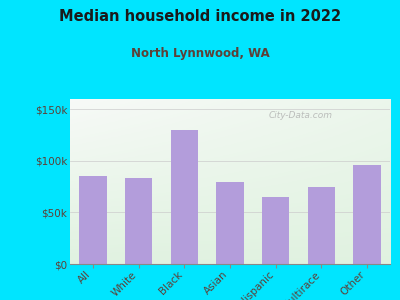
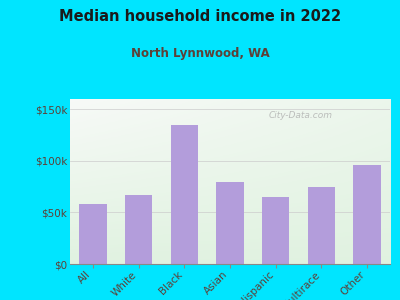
All: $85k -> $58k
White: $83k -> $67k
Black: $130k -> $135k
